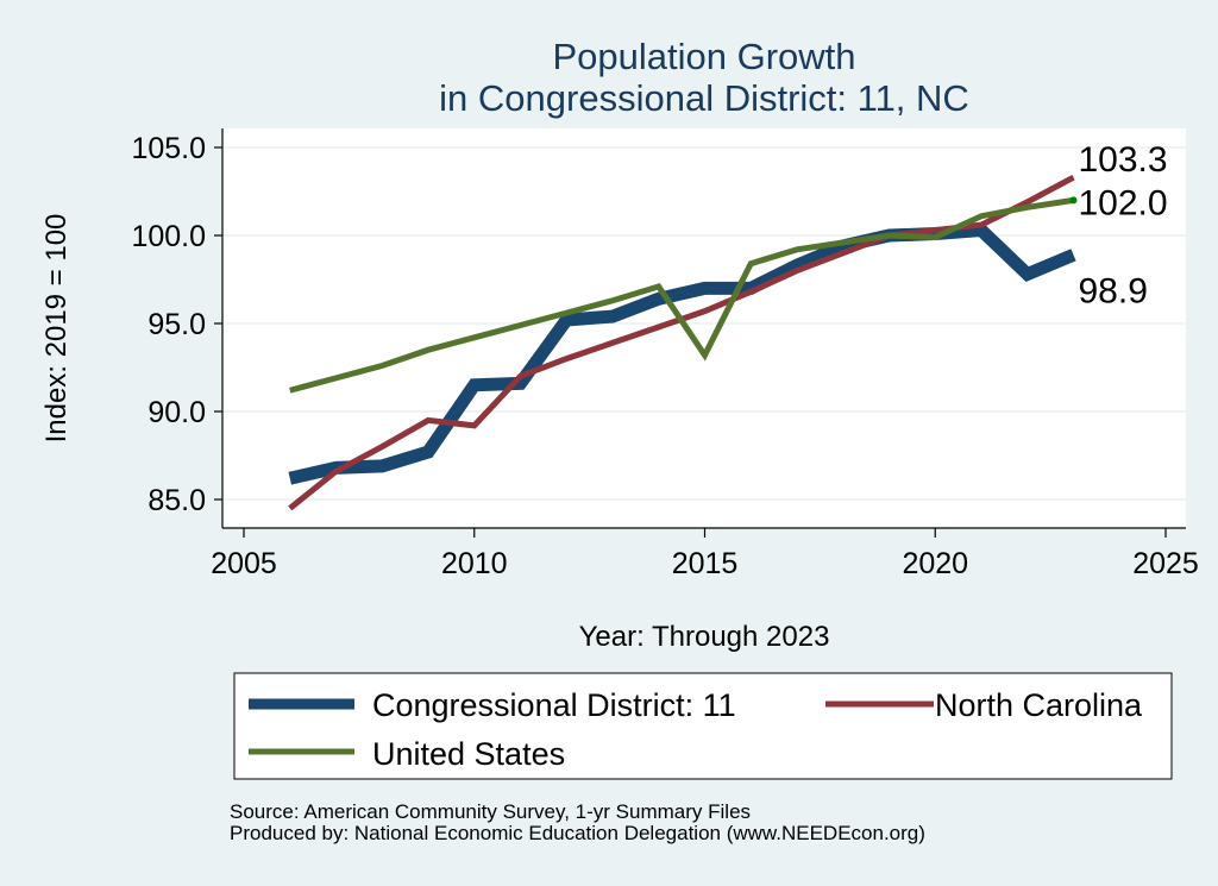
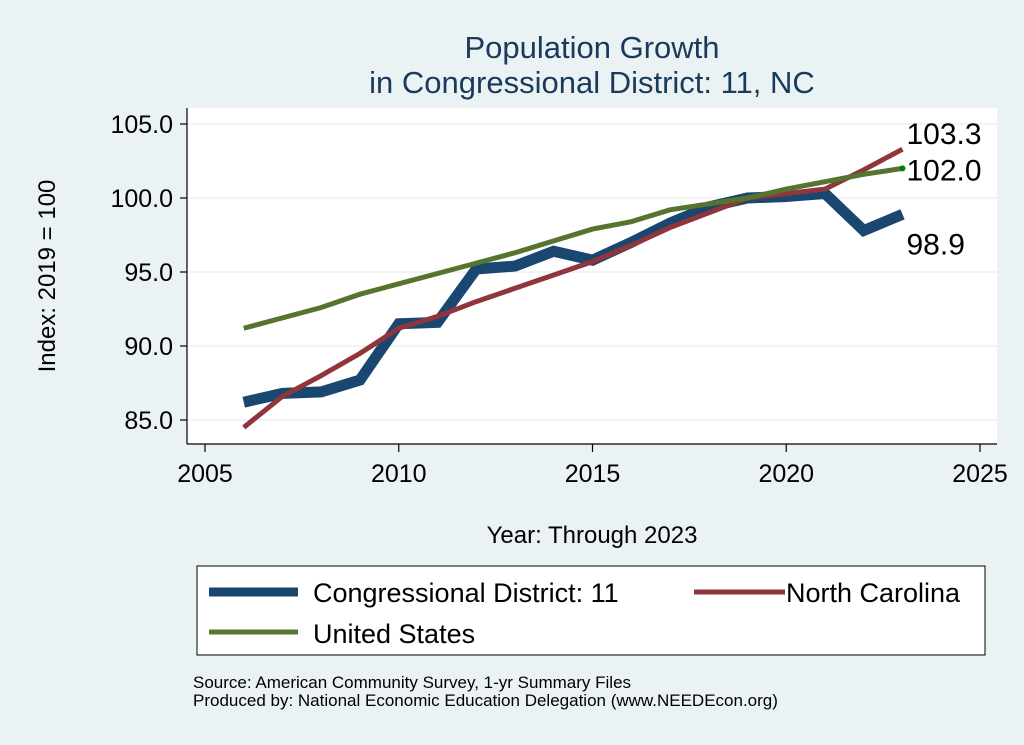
North Carolina/2010: 89.2 -> 91.2
Congressional District: 11/2015: 97.0 -> 95.8
United States/2015: 93.2 -> 97.9
United States/2020: 99.9 -> 100.6
